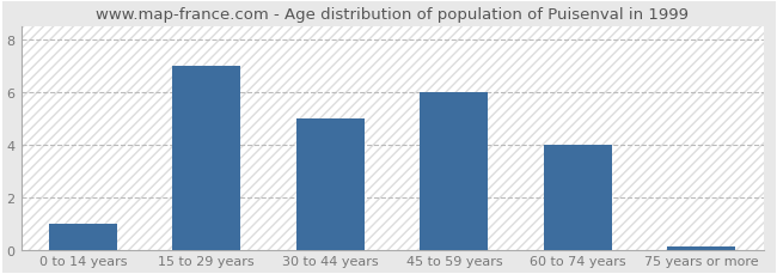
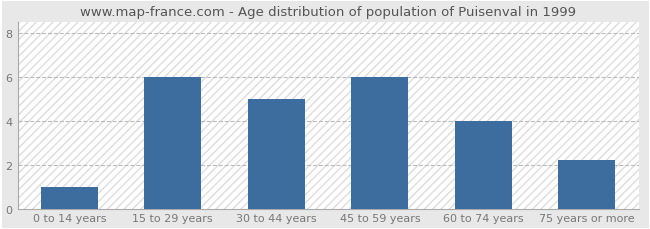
15 to 29 years: 7.0 -> 6.0
75 years or more: 0.1 -> 2.2
